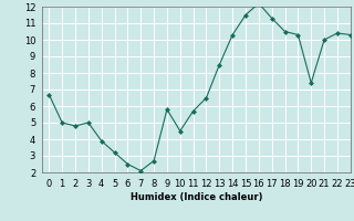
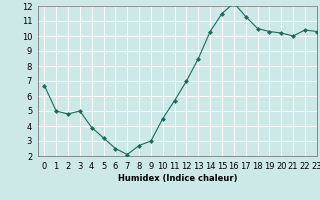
9: 5.8 -> 3.0
12: 6.5 -> 7.0
20: 7.4 -> 10.2
